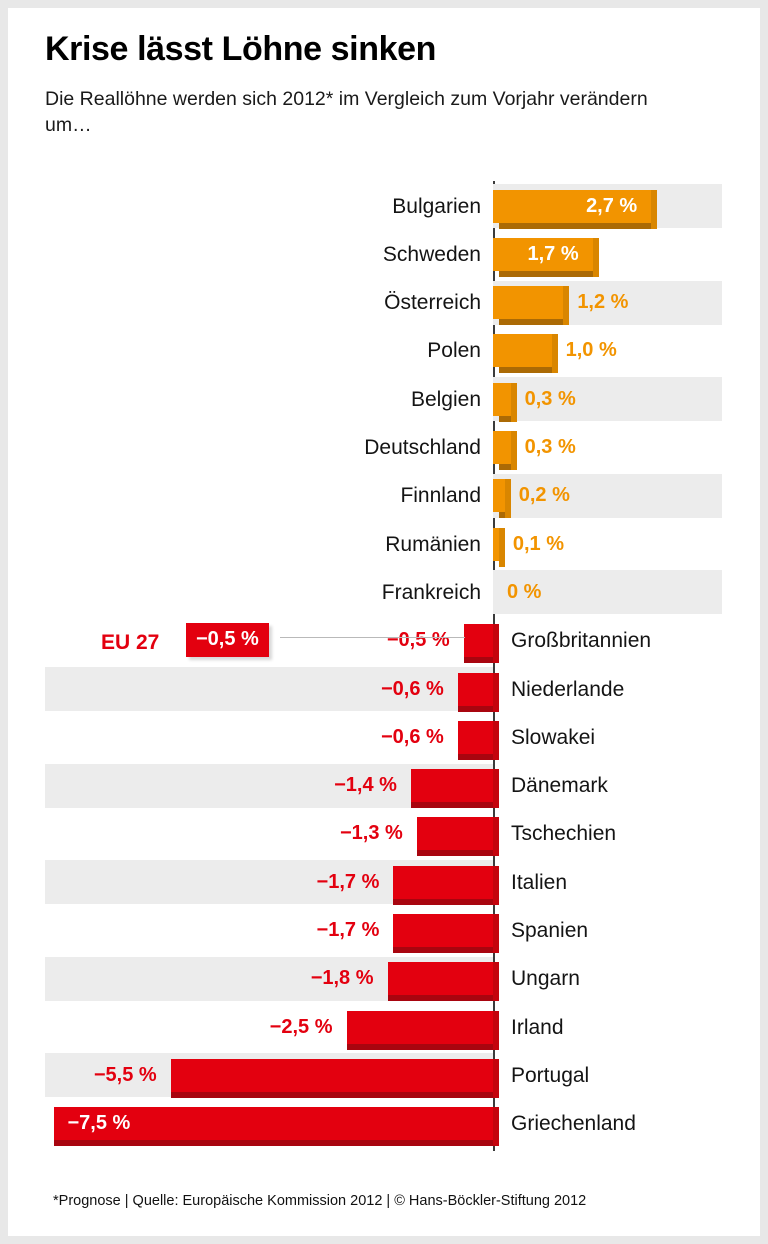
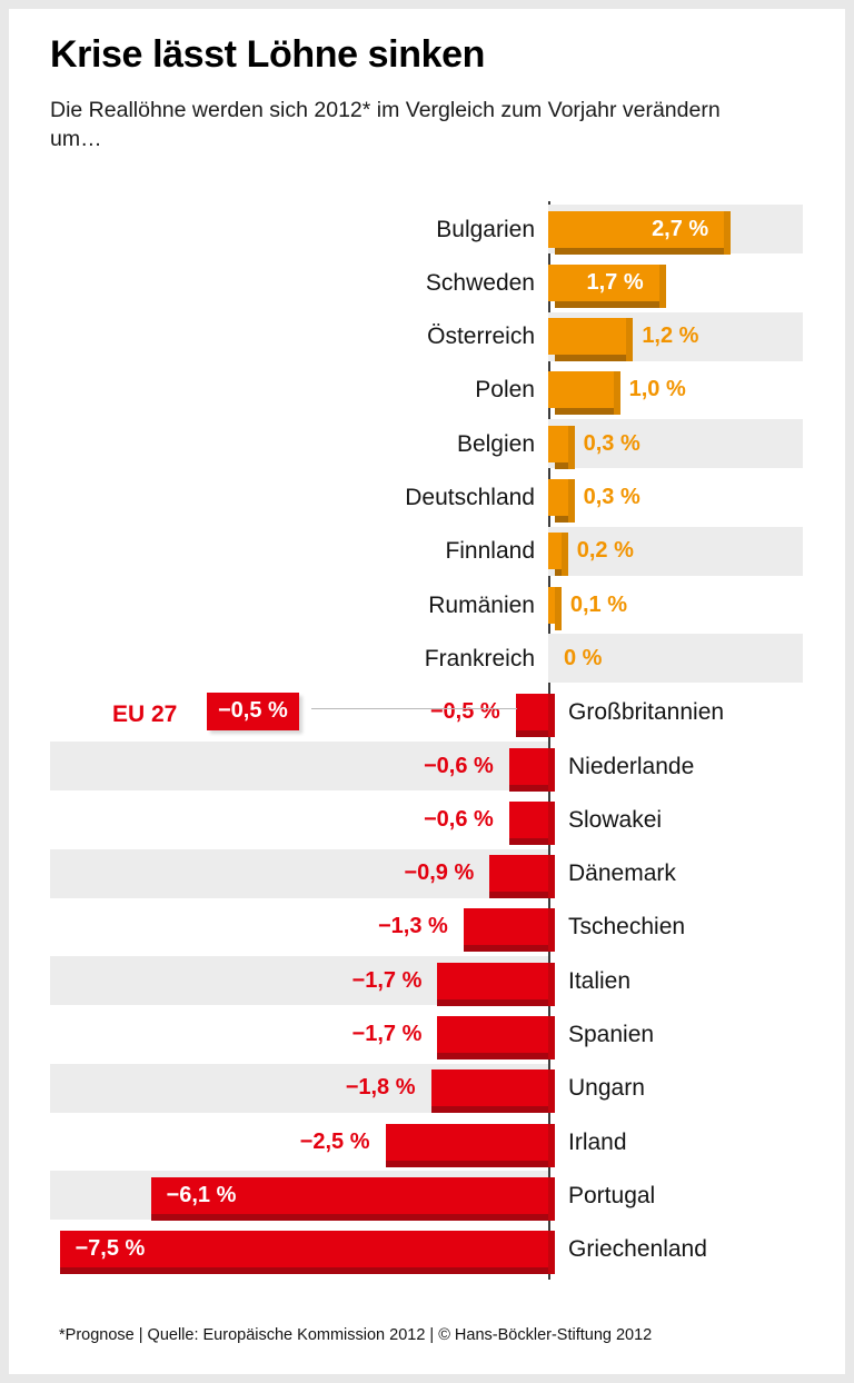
Dänemark: −1,4 -> −0,9
Portugal: −5,5 -> −6,1
